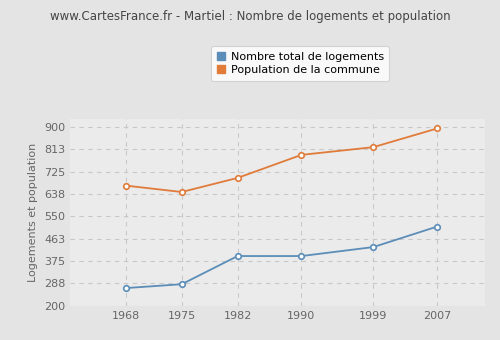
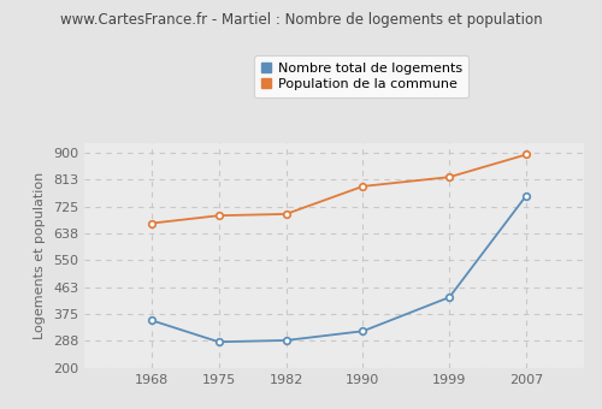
Nombre total de logements/1968: 270 -> 355
Population de la commune/1975: 645 -> 695
Nombre total de logements/1982: 395 -> 290
Nombre total de logements/1990: 395 -> 320
Nombre total de logements/2007: 510 -> 760
